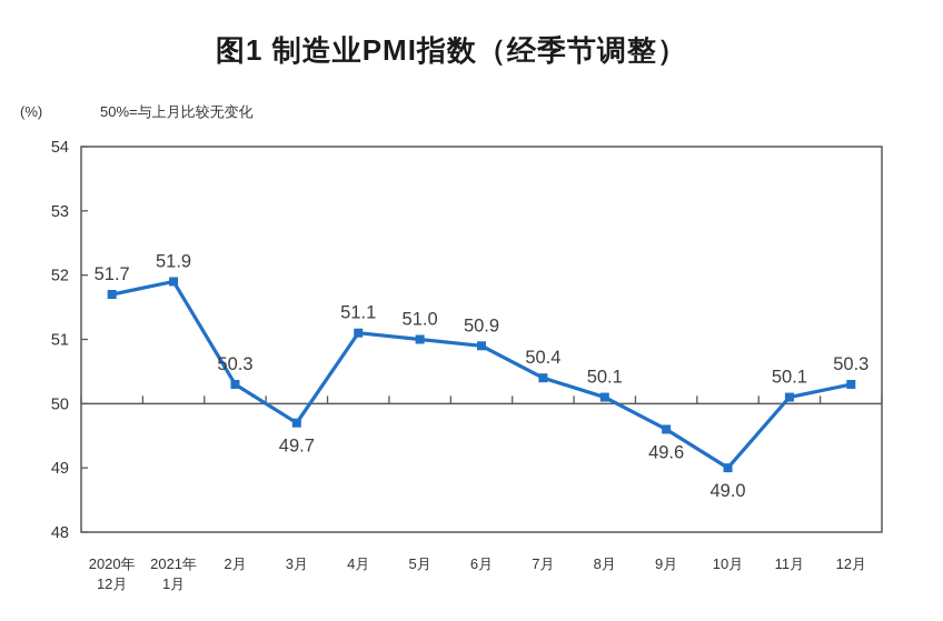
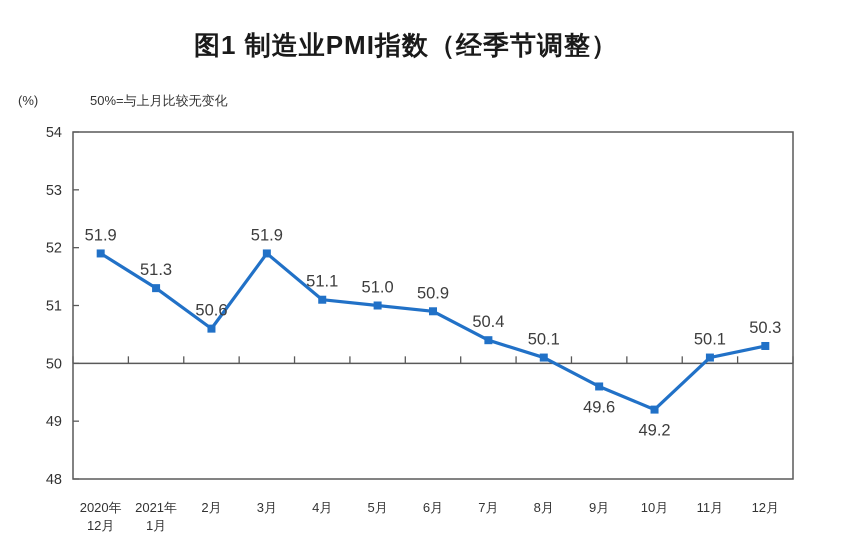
2020年 12月: 51.7 -> 51.9
2021年 1月: 51.9 -> 51.3
2月: 50.3 -> 50.6
3月: 49.7 -> 51.9
10月: 49.0 -> 49.2
